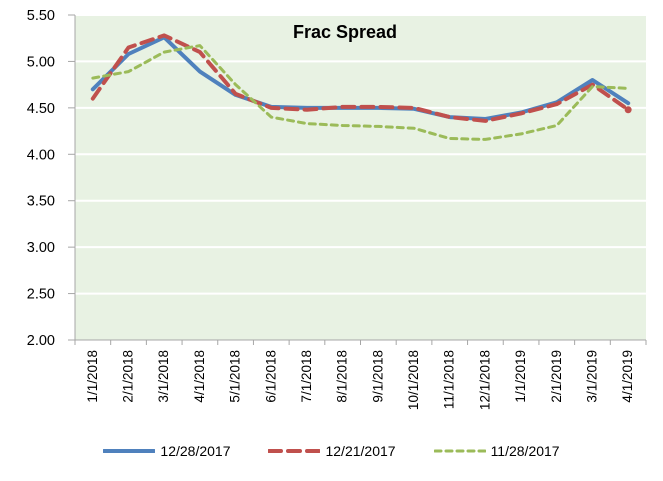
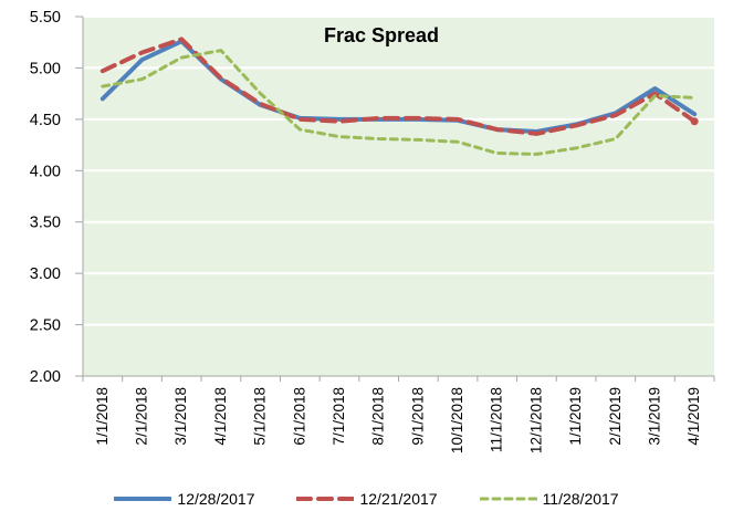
12/21/2017/1/1/2018: 4.6 -> 5.0
12/21/2017/4/1/2018: 5.1 -> 4.9
